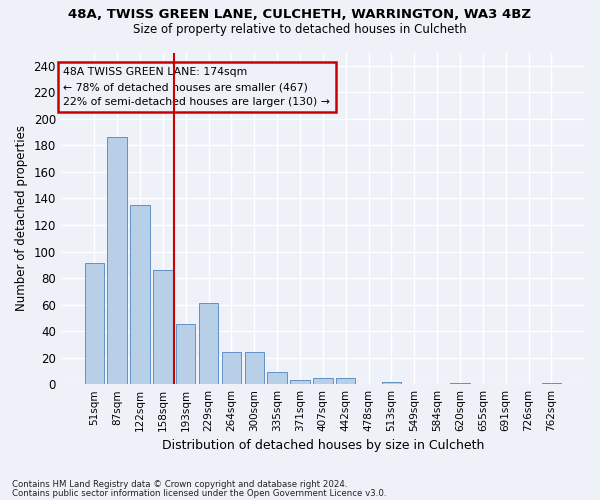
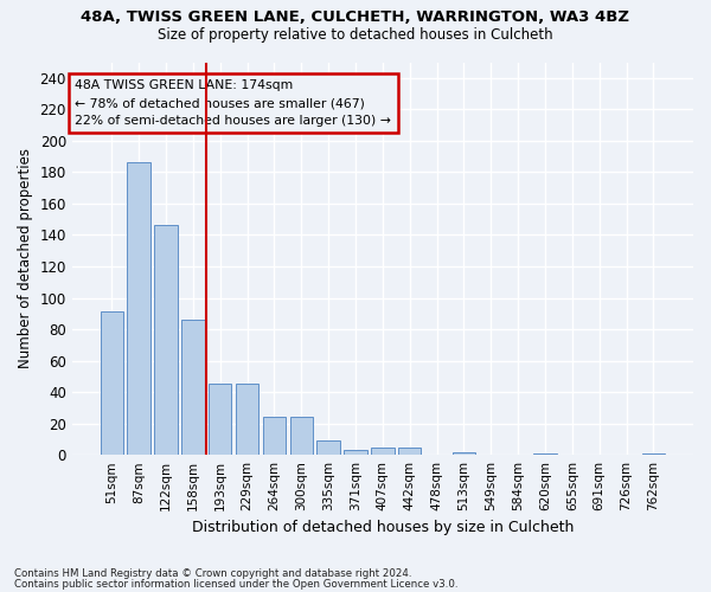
122sqm: 135 -> 146
229sqm: 61 -> 45
